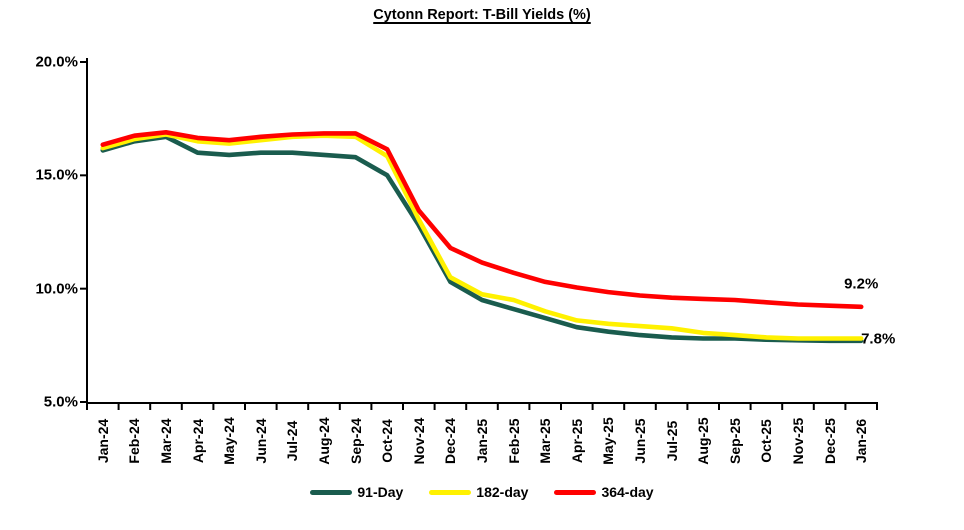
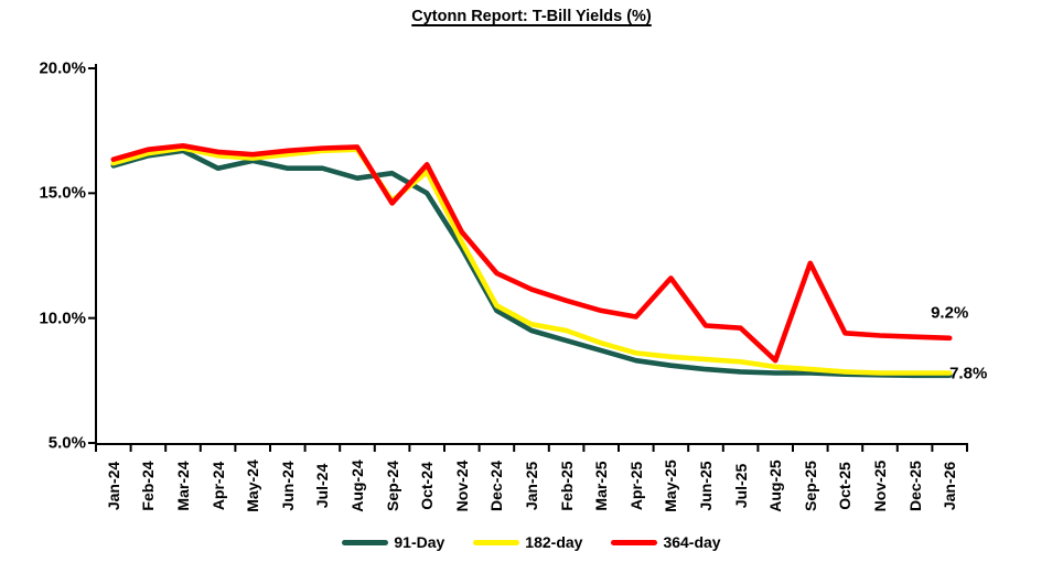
91-Day/May-24: 15.9% -> 16.3%
91-Day/Aug-24: 15.9% -> 15.6%
182-day/Sep-24: 16.7% -> 14.7%
364-day/Sep-24: 16.9% -> 14.6%
364-day/May-25: 9.8% -> 11.6%
364-day/Aug-25: 9.6% -> 8.3%
364-day/Sep-25: 9.5% -> 12.2%
